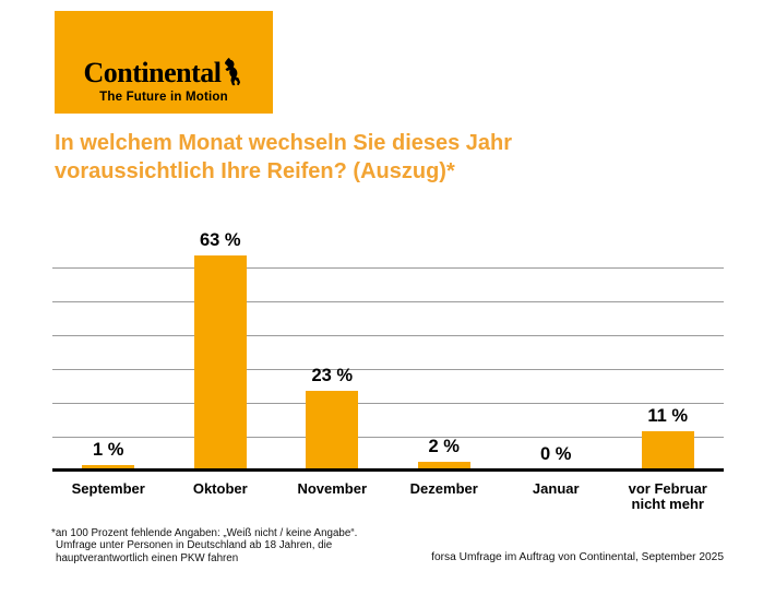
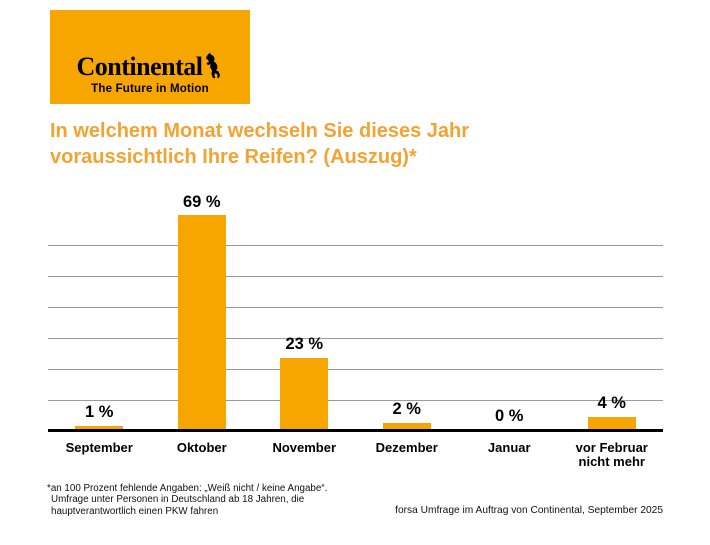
Oktober: 63 -> 69
vor Februar nicht mehr: 11 -> 4
